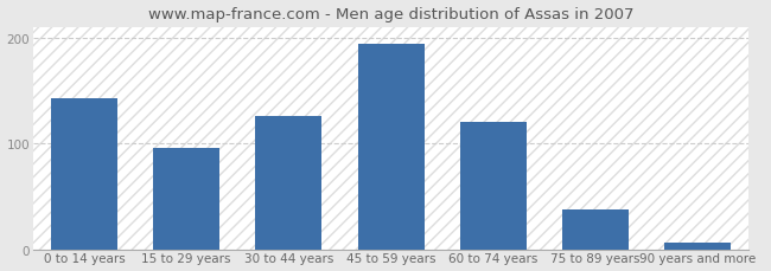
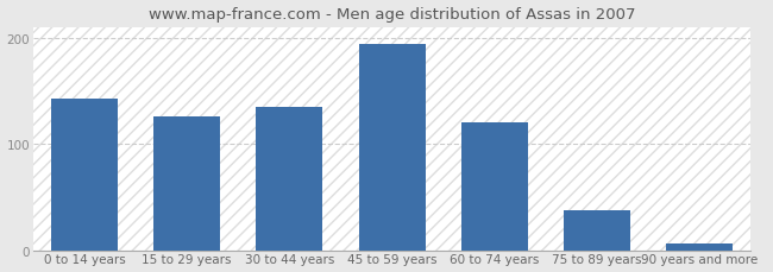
15 to 29 years: 96 -> 126
30 to 44 years: 126 -> 135
